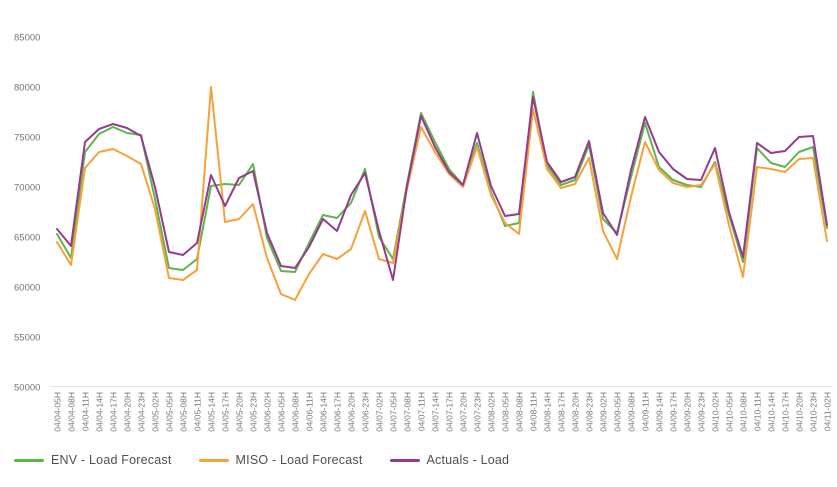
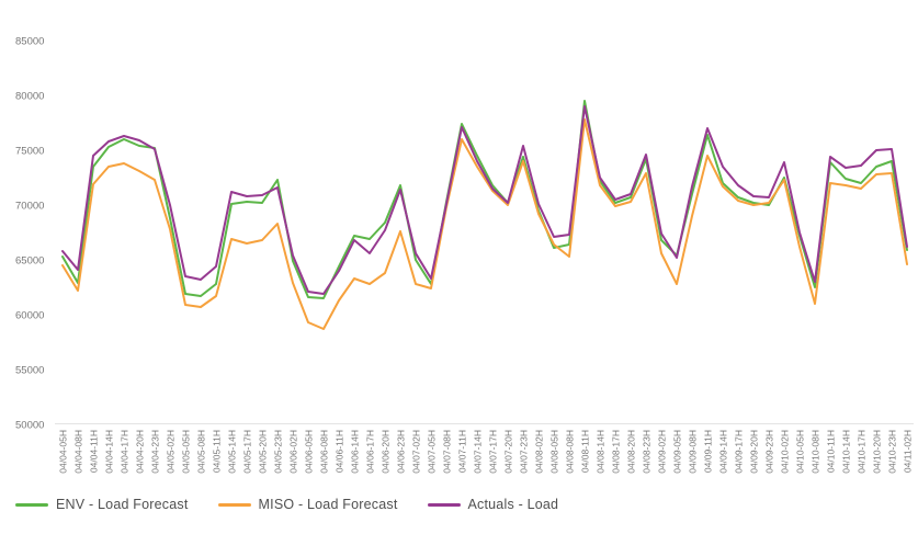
MISO - Load Forecast/04/05-14H: 80000 -> 66900
Actuals - Load/04/05-17H: 68100 -> 70800
Actuals - Load/04/06-20H: 69200 -> 67700
Actuals - Load/04/07-05H: 60700 -> 63300
